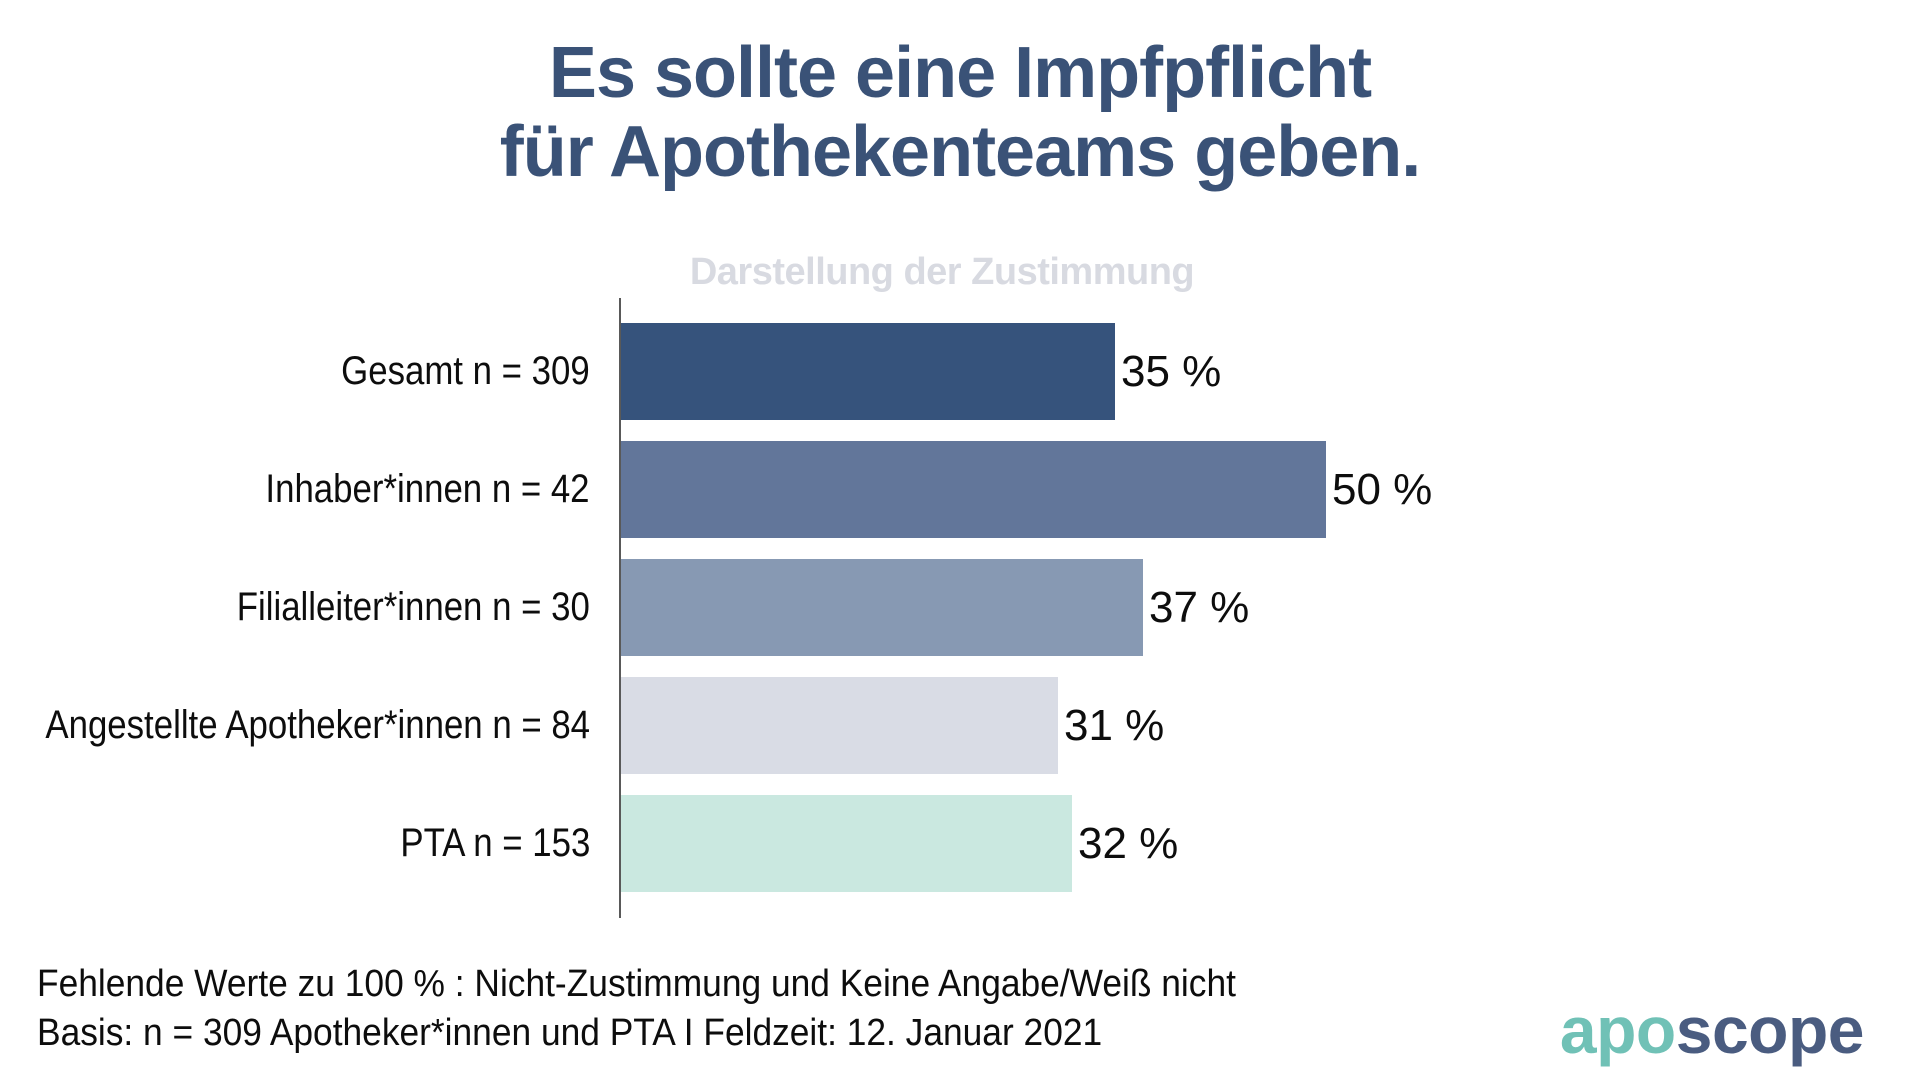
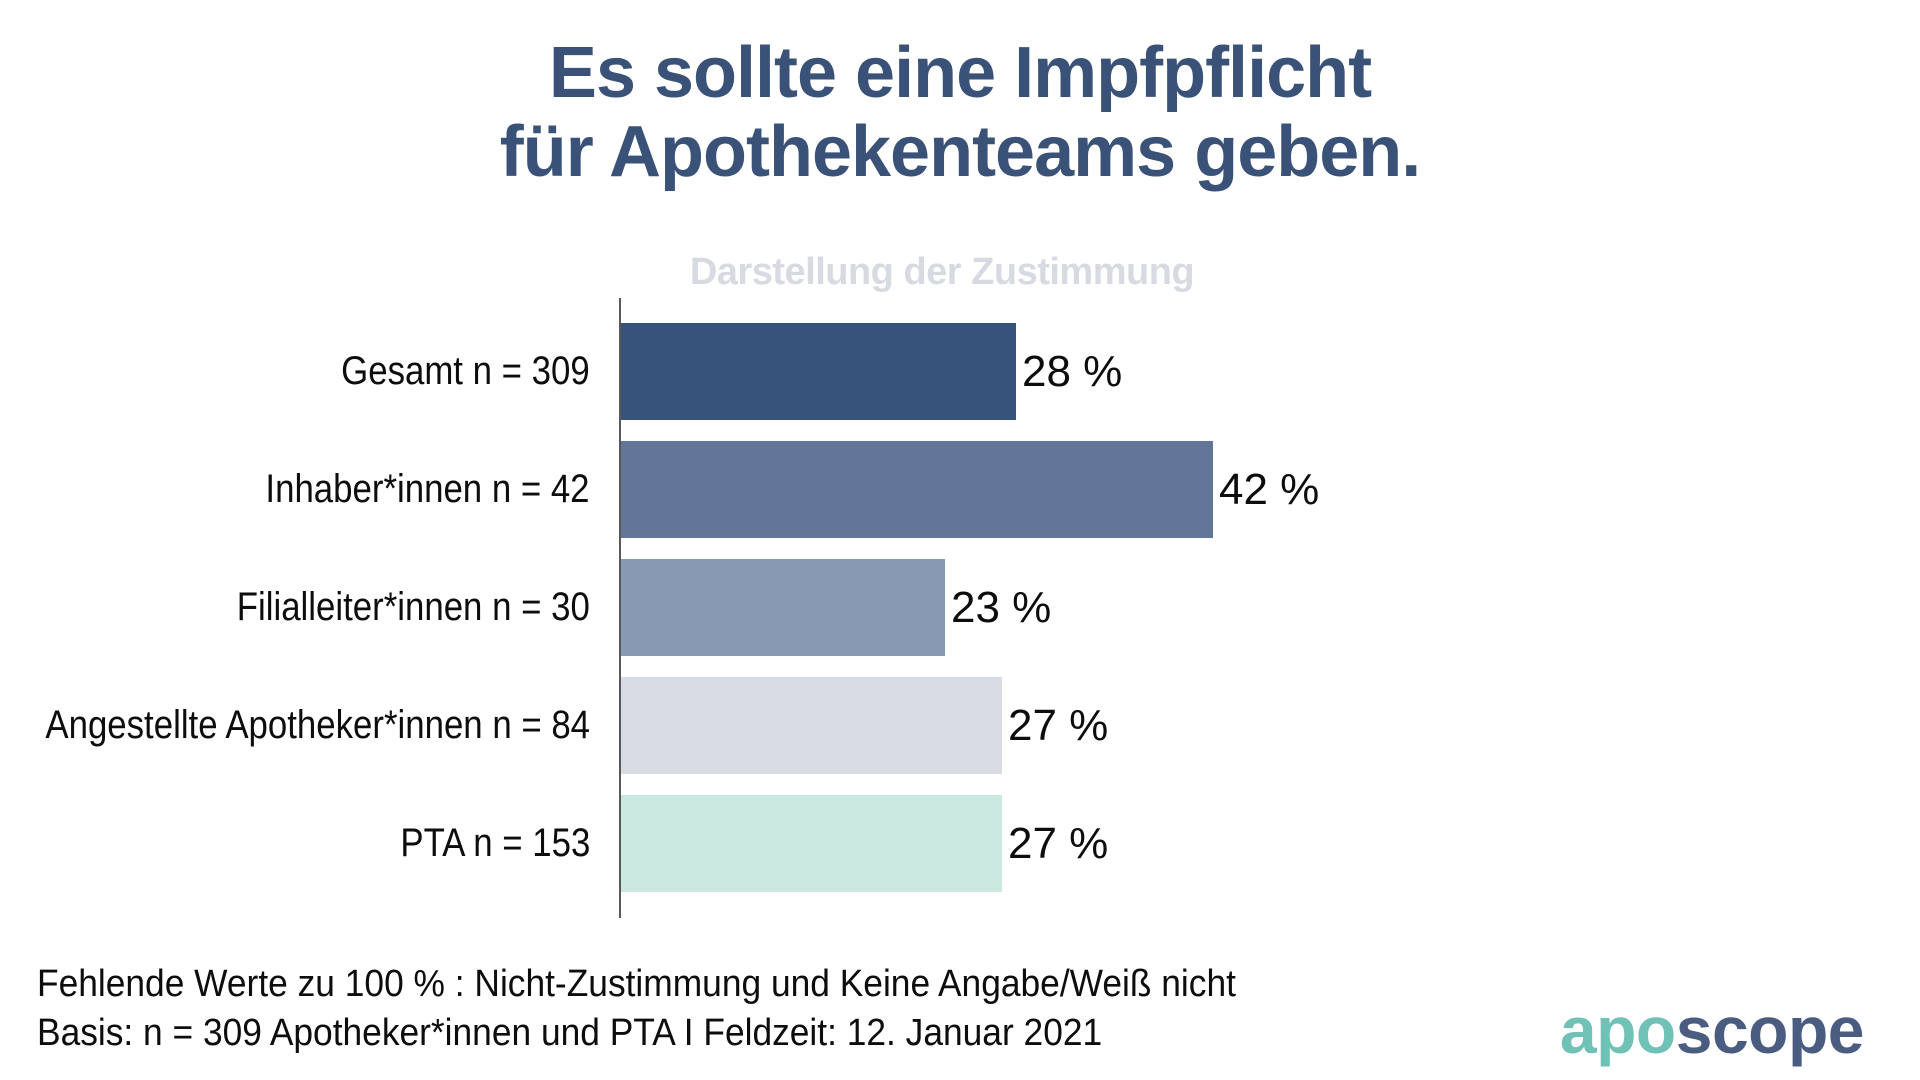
Gesamt n = 309: 35 -> 28
Inhaber*innen n = 42: 50 -> 42
Filialleiter*innen n = 30: 37 -> 23
Angestellte Apotheker*innen n = 84: 31 -> 27
PTA n = 153: 32 -> 27
